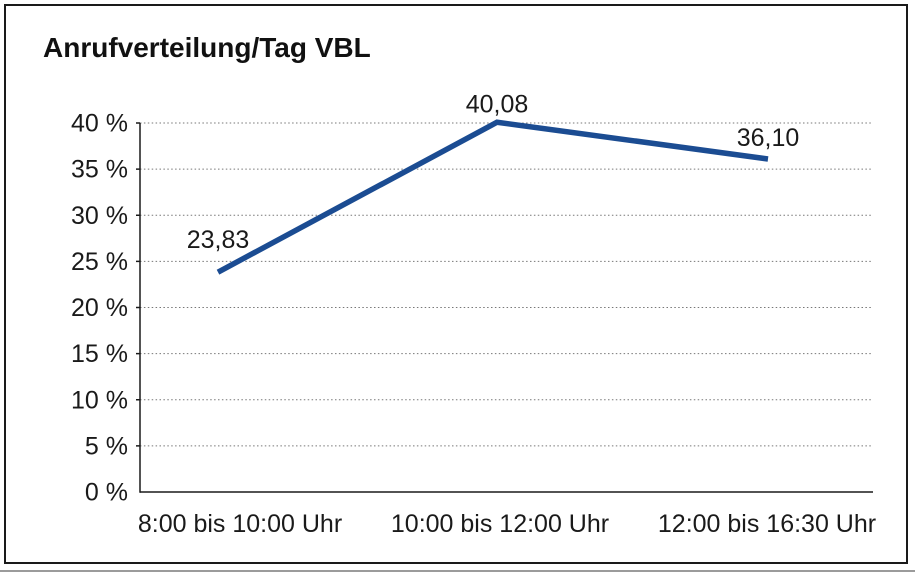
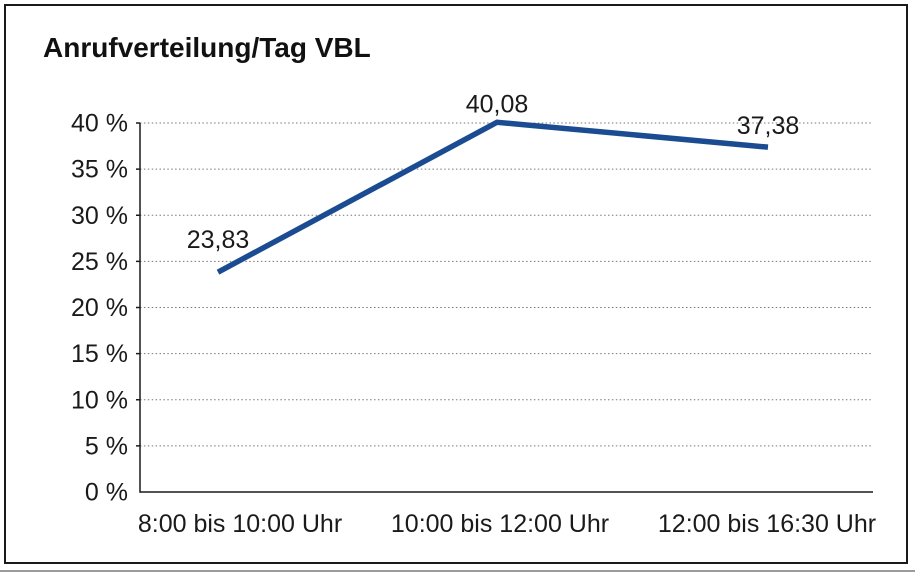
12:00 bis 16:30 Uhr: 36,10 -> 37,38
